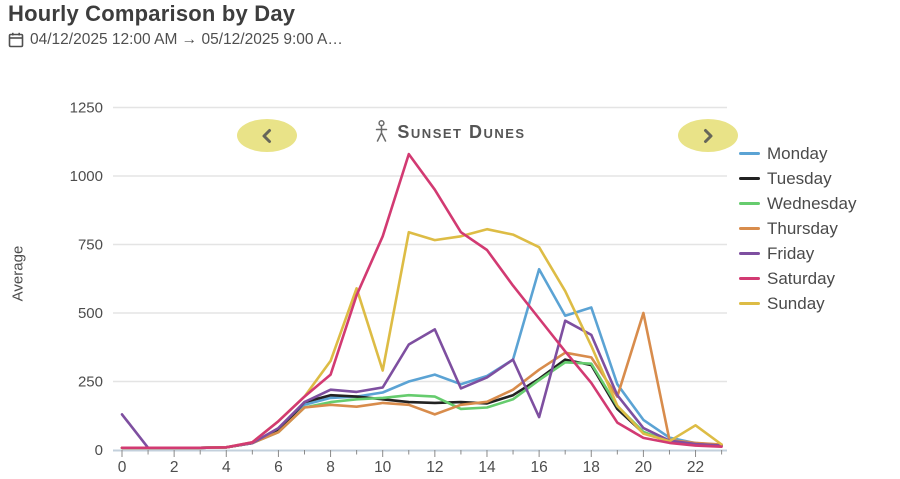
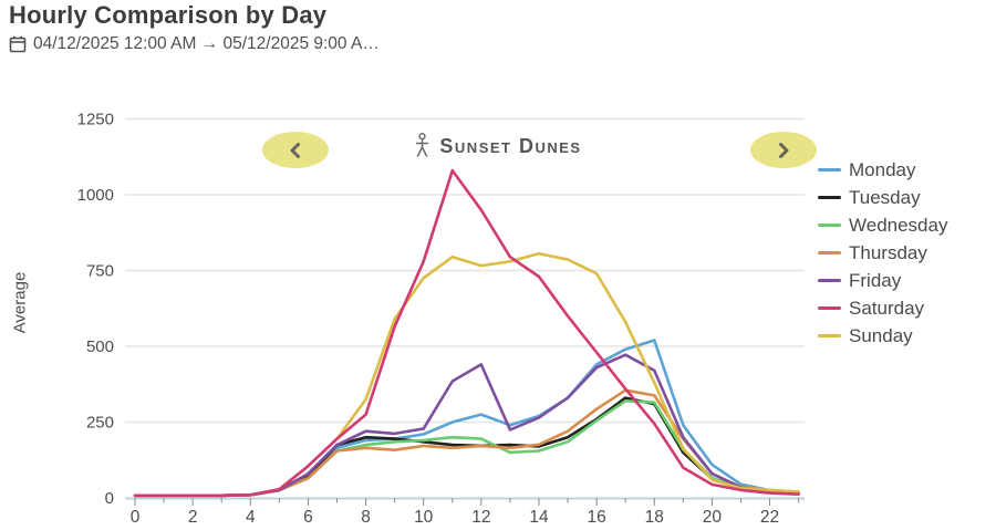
Friday/0: 130 -> 10
Sunday/10: 290 -> 720
Thursday/12: 130 -> 170
Monday/16: 660 -> 440
Friday/16: 120 -> 430
Thursday/20: 500 -> 80
Sunday/22: 90 -> 30
